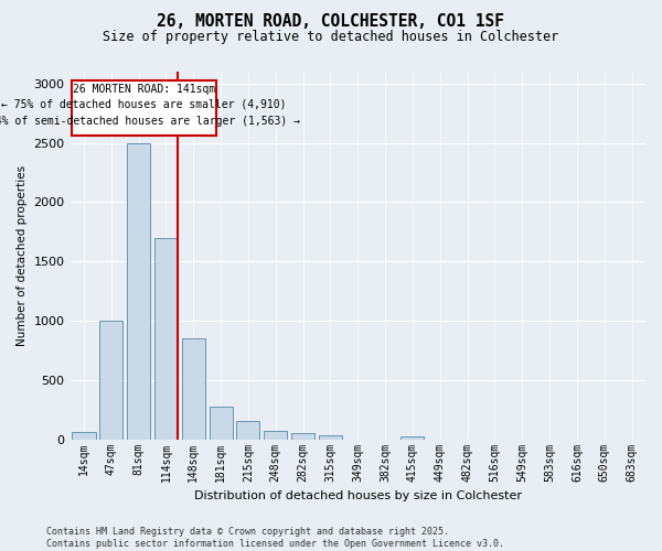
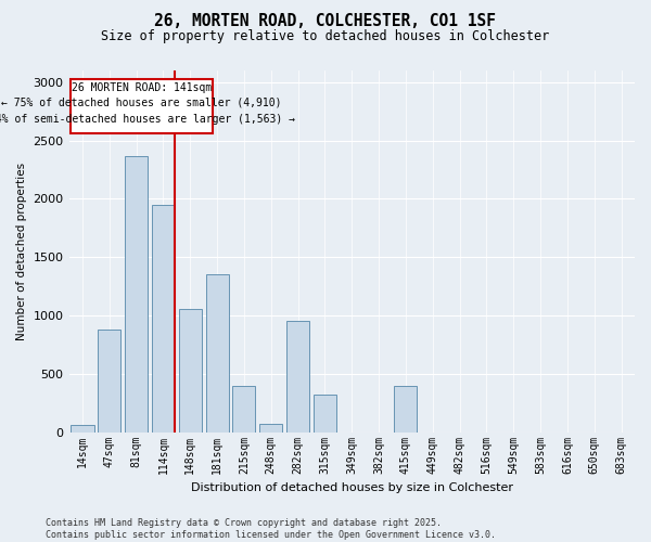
47sqm: 1000 -> 880
81sqm: 2500 -> 2370
114sqm: 1700 -> 1950
148sqm: 850 -> 1060
181sqm: 280 -> 1350
215sqm: 160 -> 400
282sqm: 60 -> 950
315sqm: 40 -> 320
415sqm: 20 -> 400
